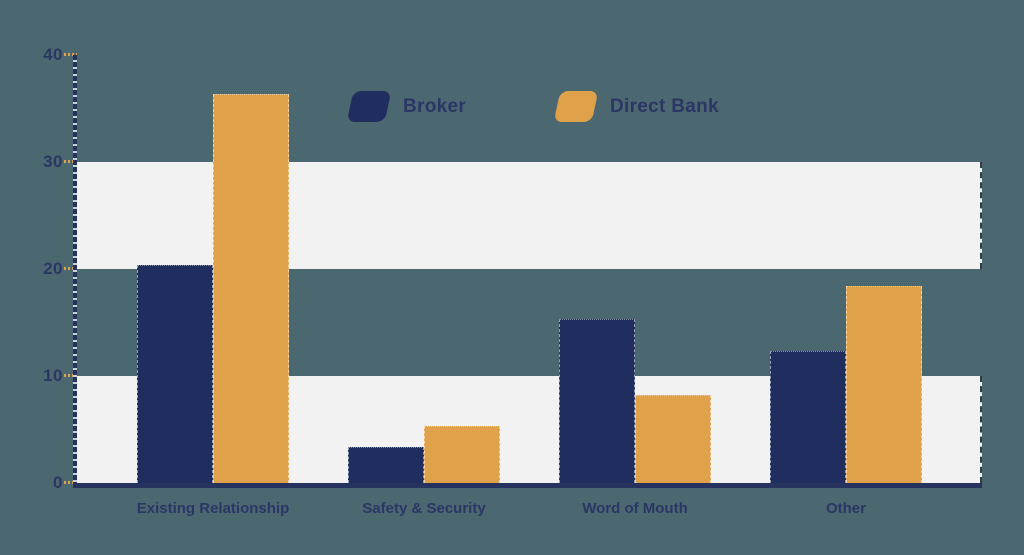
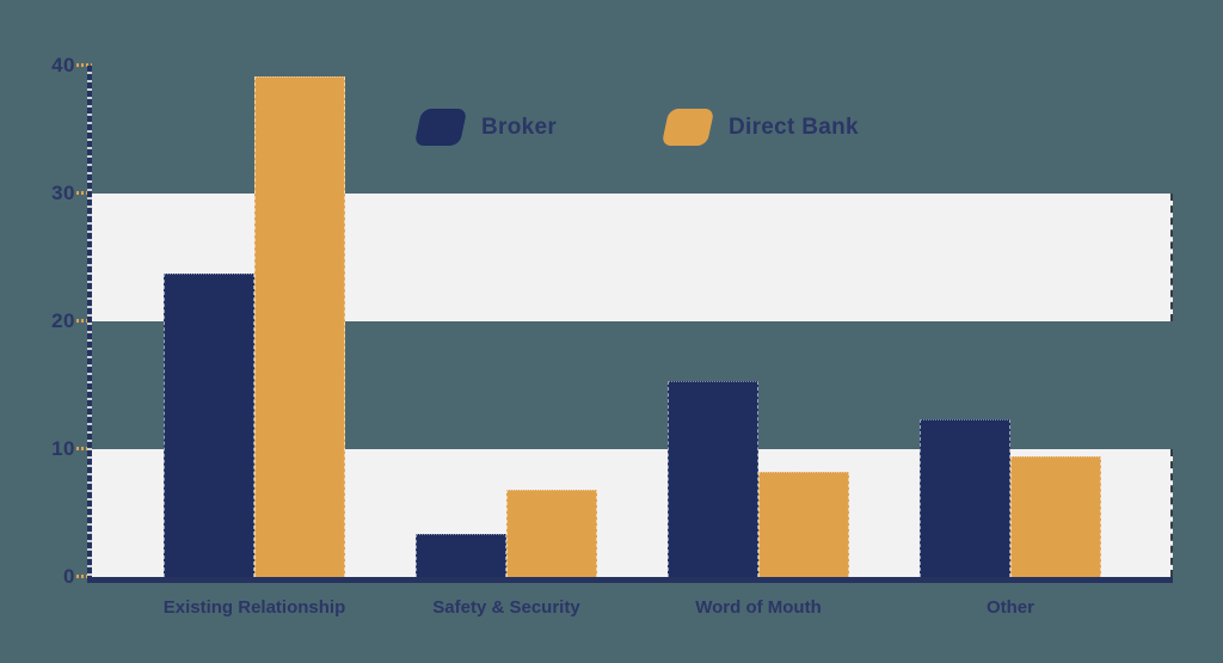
Broker/Existing Relationship: 20.4 -> 23.7
Direct Bank/Existing Relationship: 36.4 -> 39.2
Direct Bank/Safety & Security: 5.3 -> 6.8
Direct Bank/Other: 18.4 -> 9.4
